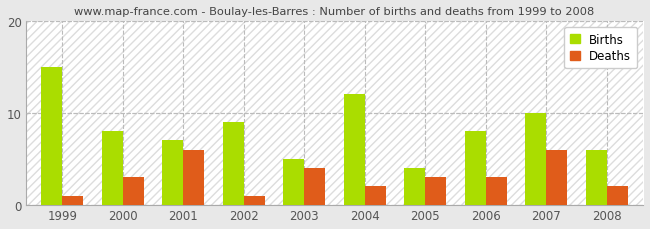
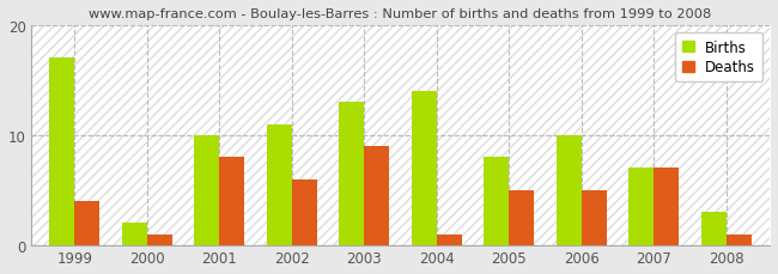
Births/1999: 15 -> 17
Deaths/1999: 1 -> 4
Births/2000: 8 -> 2
Deaths/2000: 3 -> 1
Births/2001: 7 -> 10
Deaths/2001: 6 -> 8
Births/2002: 9 -> 11
Deaths/2002: 1 -> 6
Births/2003: 5 -> 13
Deaths/2003: 4 -> 9
Births/2004: 12 -> 14
Deaths/2004: 2 -> 1
Births/2005: 4 -> 8
Deaths/2005: 3 -> 5
Births/2006: 8 -> 10
Deaths/2006: 3 -> 5
Births/2007: 10 -> 7
Deaths/2007: 6 -> 7
Births/2008: 6 -> 3
Deaths/2008: 2 -> 1
